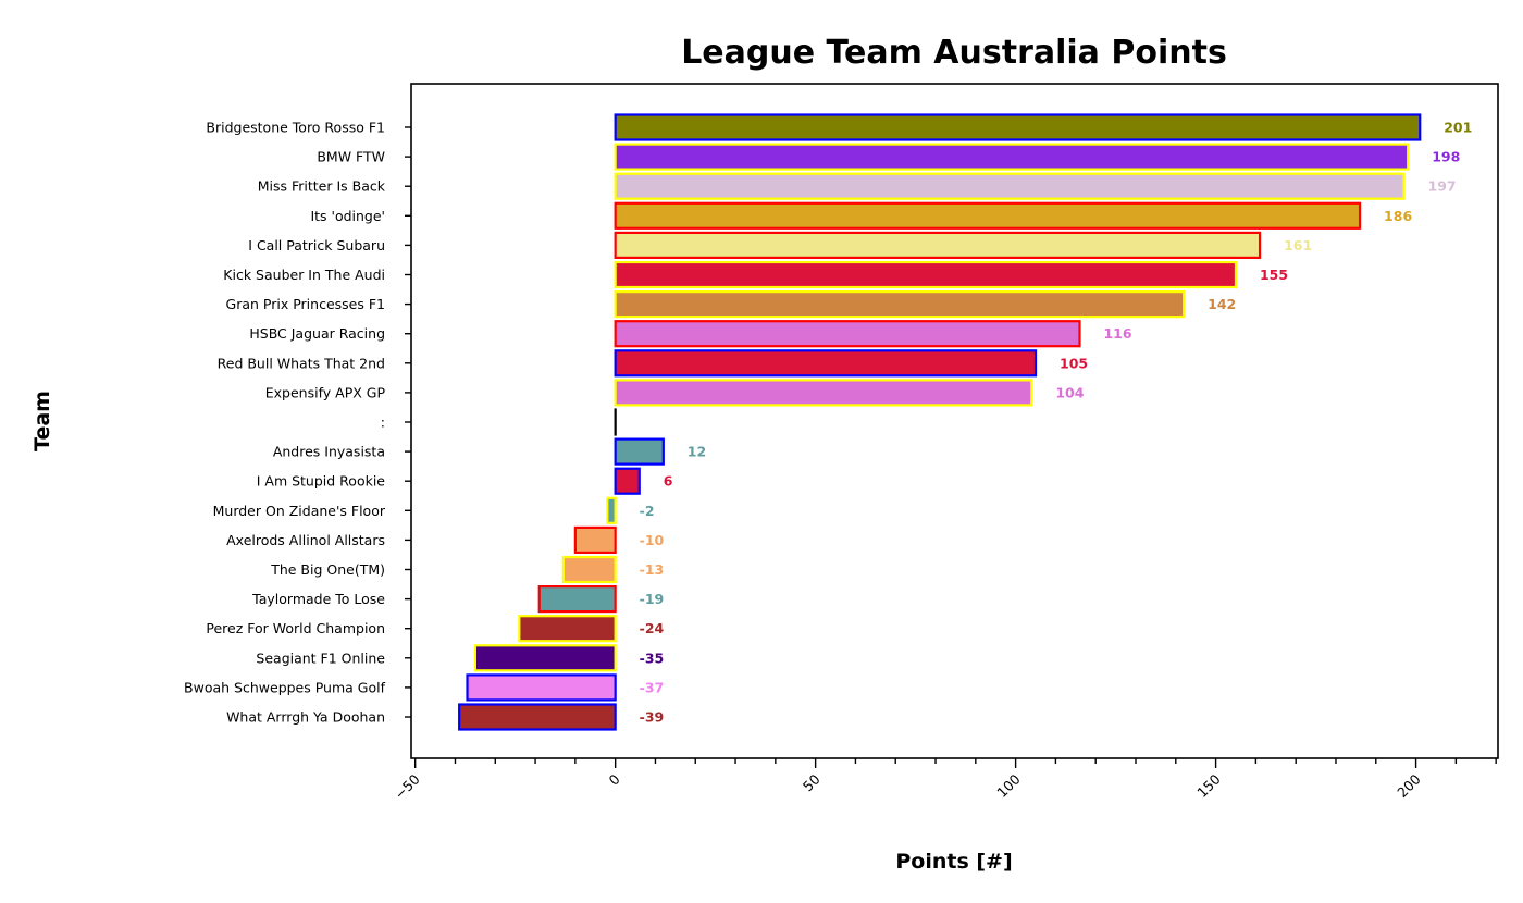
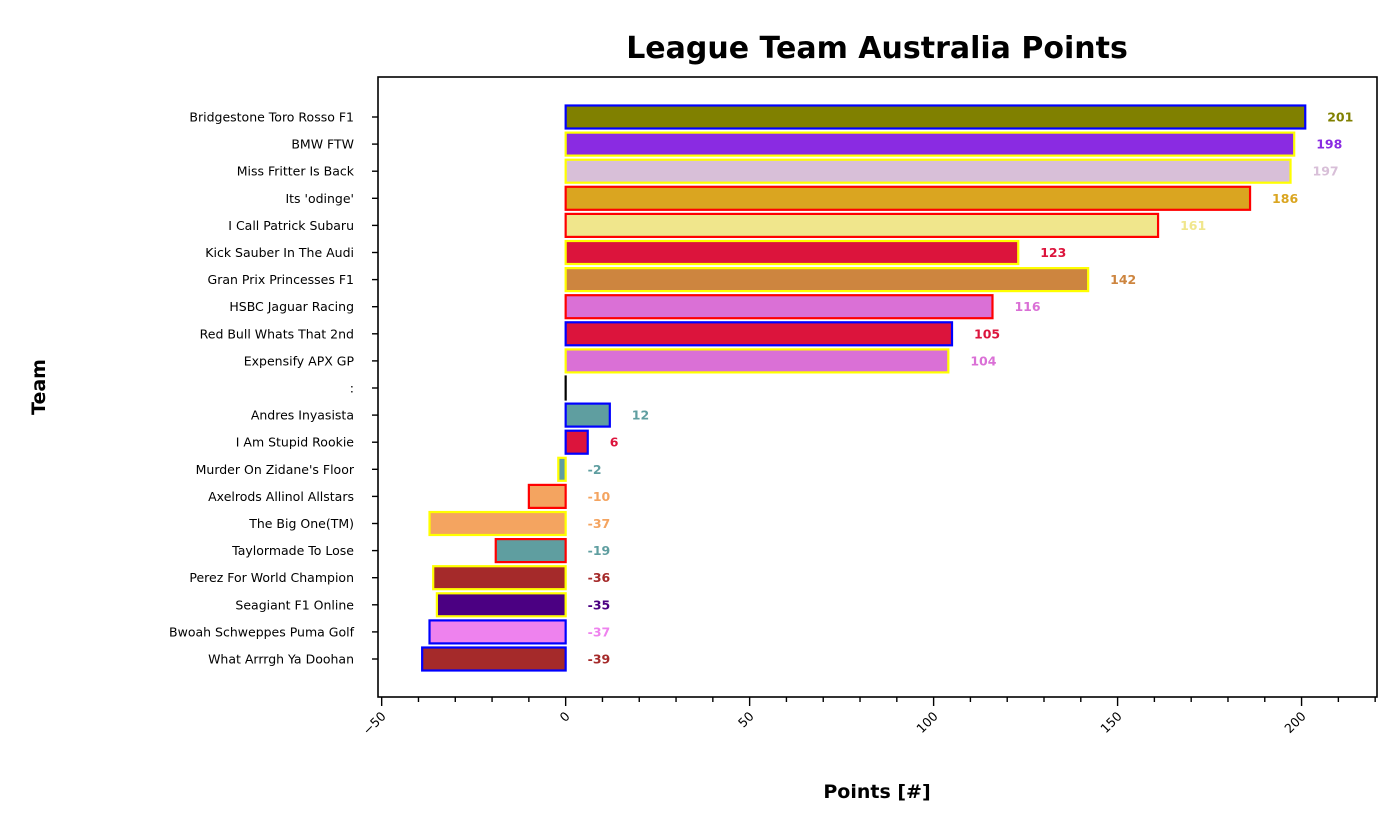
Kick Sauber In The Audi: 155 -> 123
The Big One(TM): -13 -> -37
Perez For World Champion: -24 -> -36
